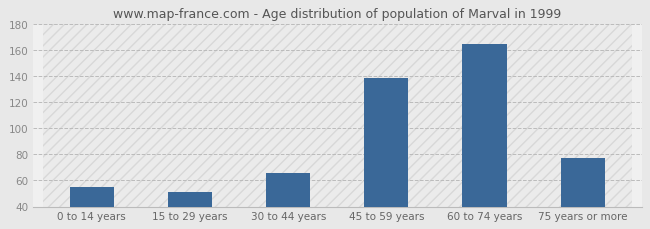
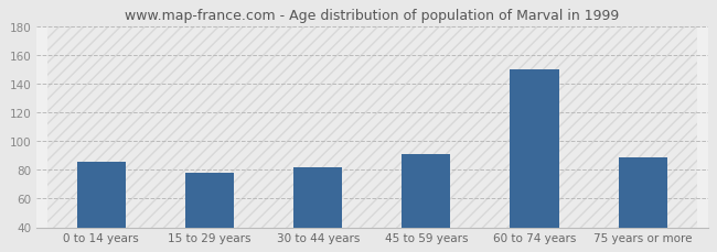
0 to 14 years: 55 -> 86
15 to 29 years: 51 -> 78
30 to 44 years: 66 -> 82
45 to 59 years: 139 -> 91
60 to 74 years: 165 -> 150
75 years or more: 77 -> 89
